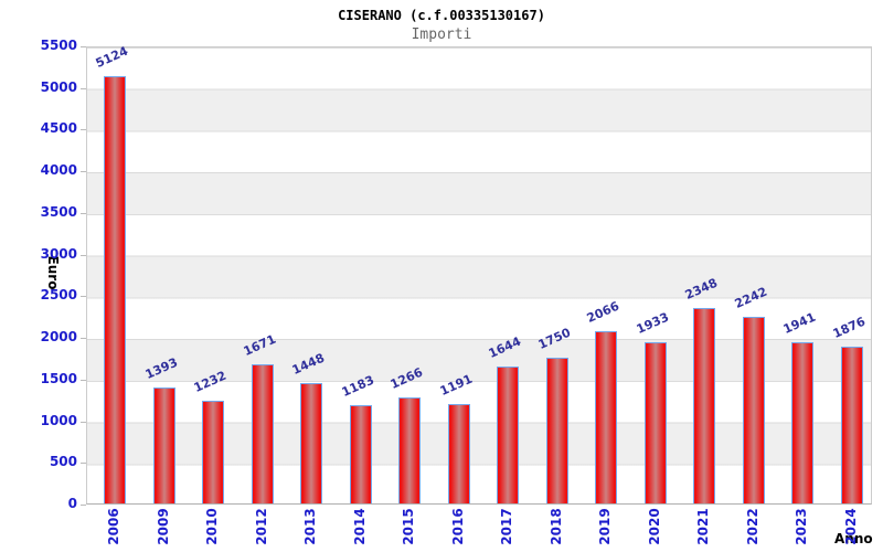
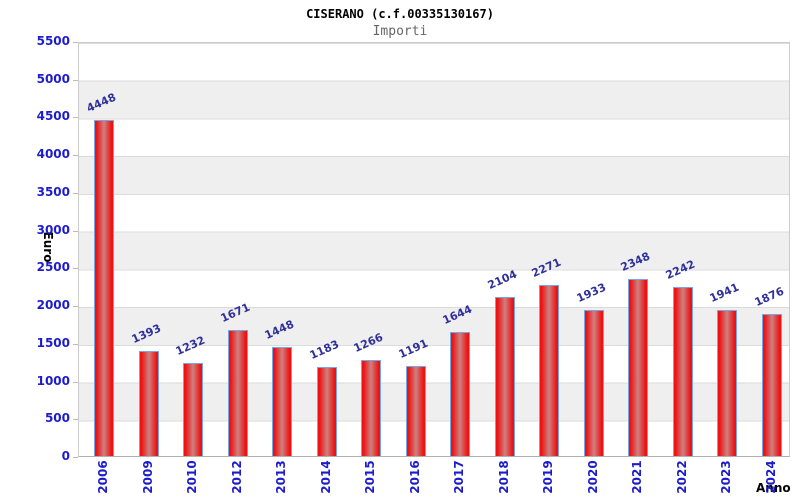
2006: 5124 -> 4448
2018: 1750 -> 2104
2019: 2066 -> 2271
